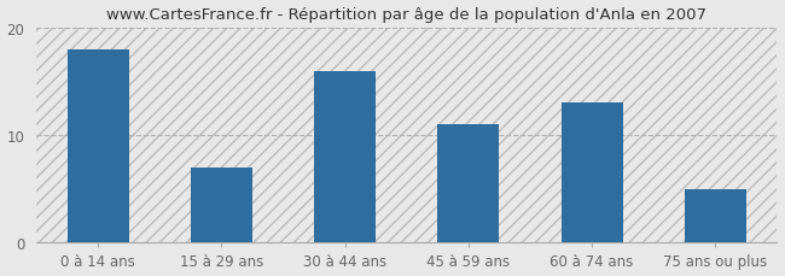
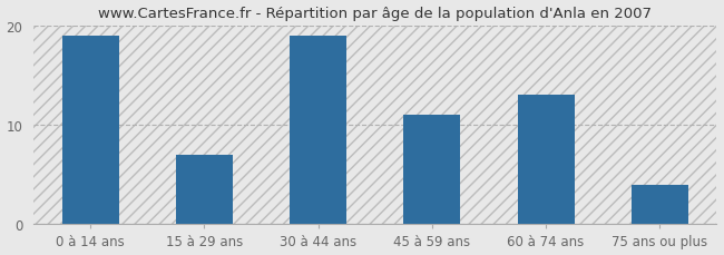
0 à 14 ans: 18 -> 19
30 à 44 ans: 16 -> 19
75 ans ou plus: 5 -> 4
